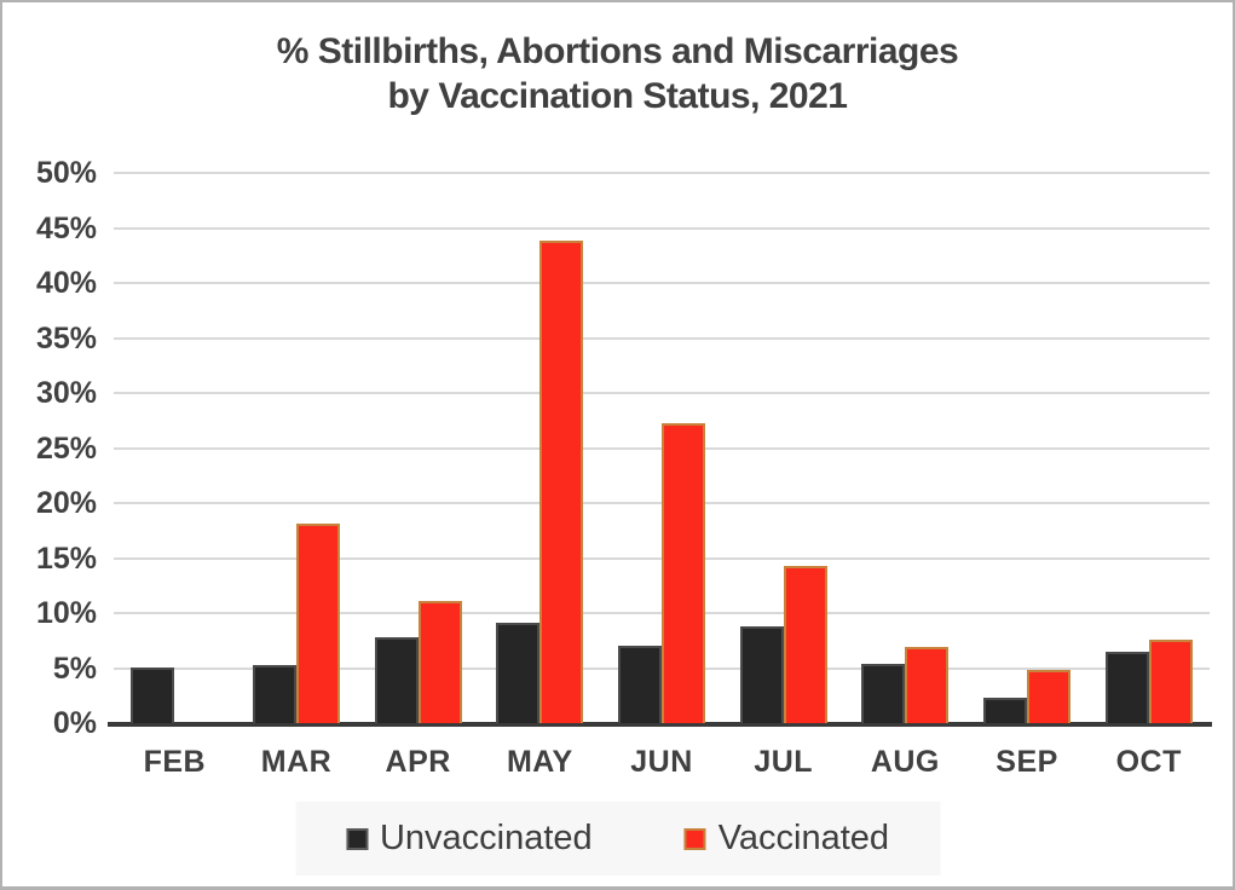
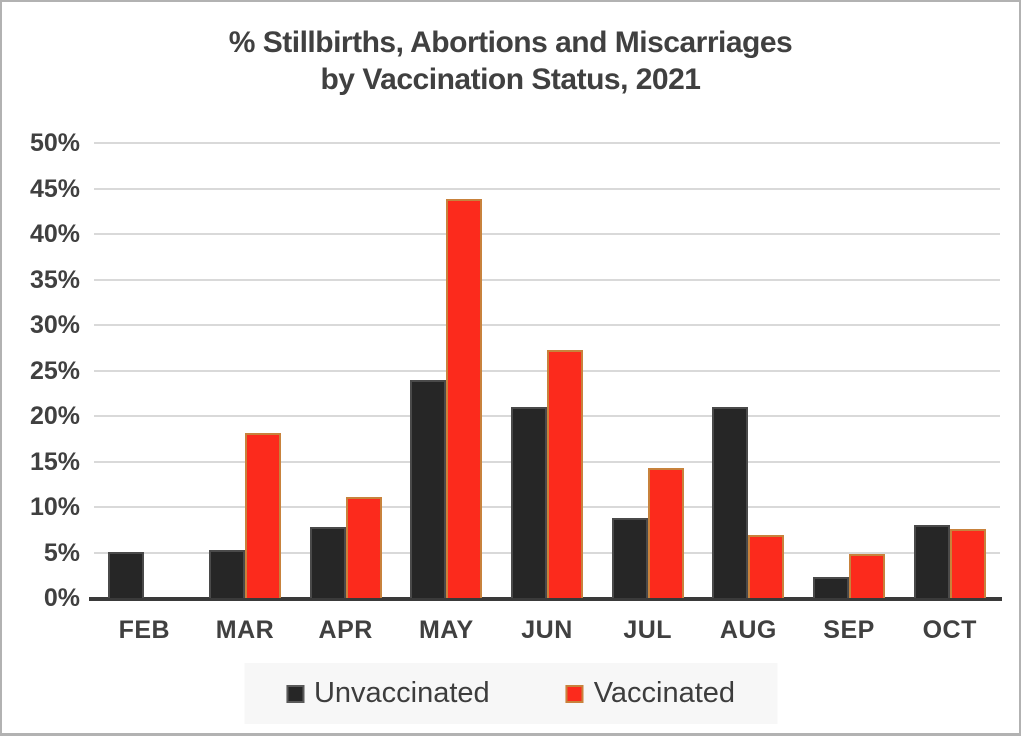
Unvaccinated/MAY: 9% -> 24%
Unvaccinated/JUN: 7% -> 21%
Unvaccinated/AUG: 5% -> 21%
Unvaccinated/OCT: 6% -> 8%
